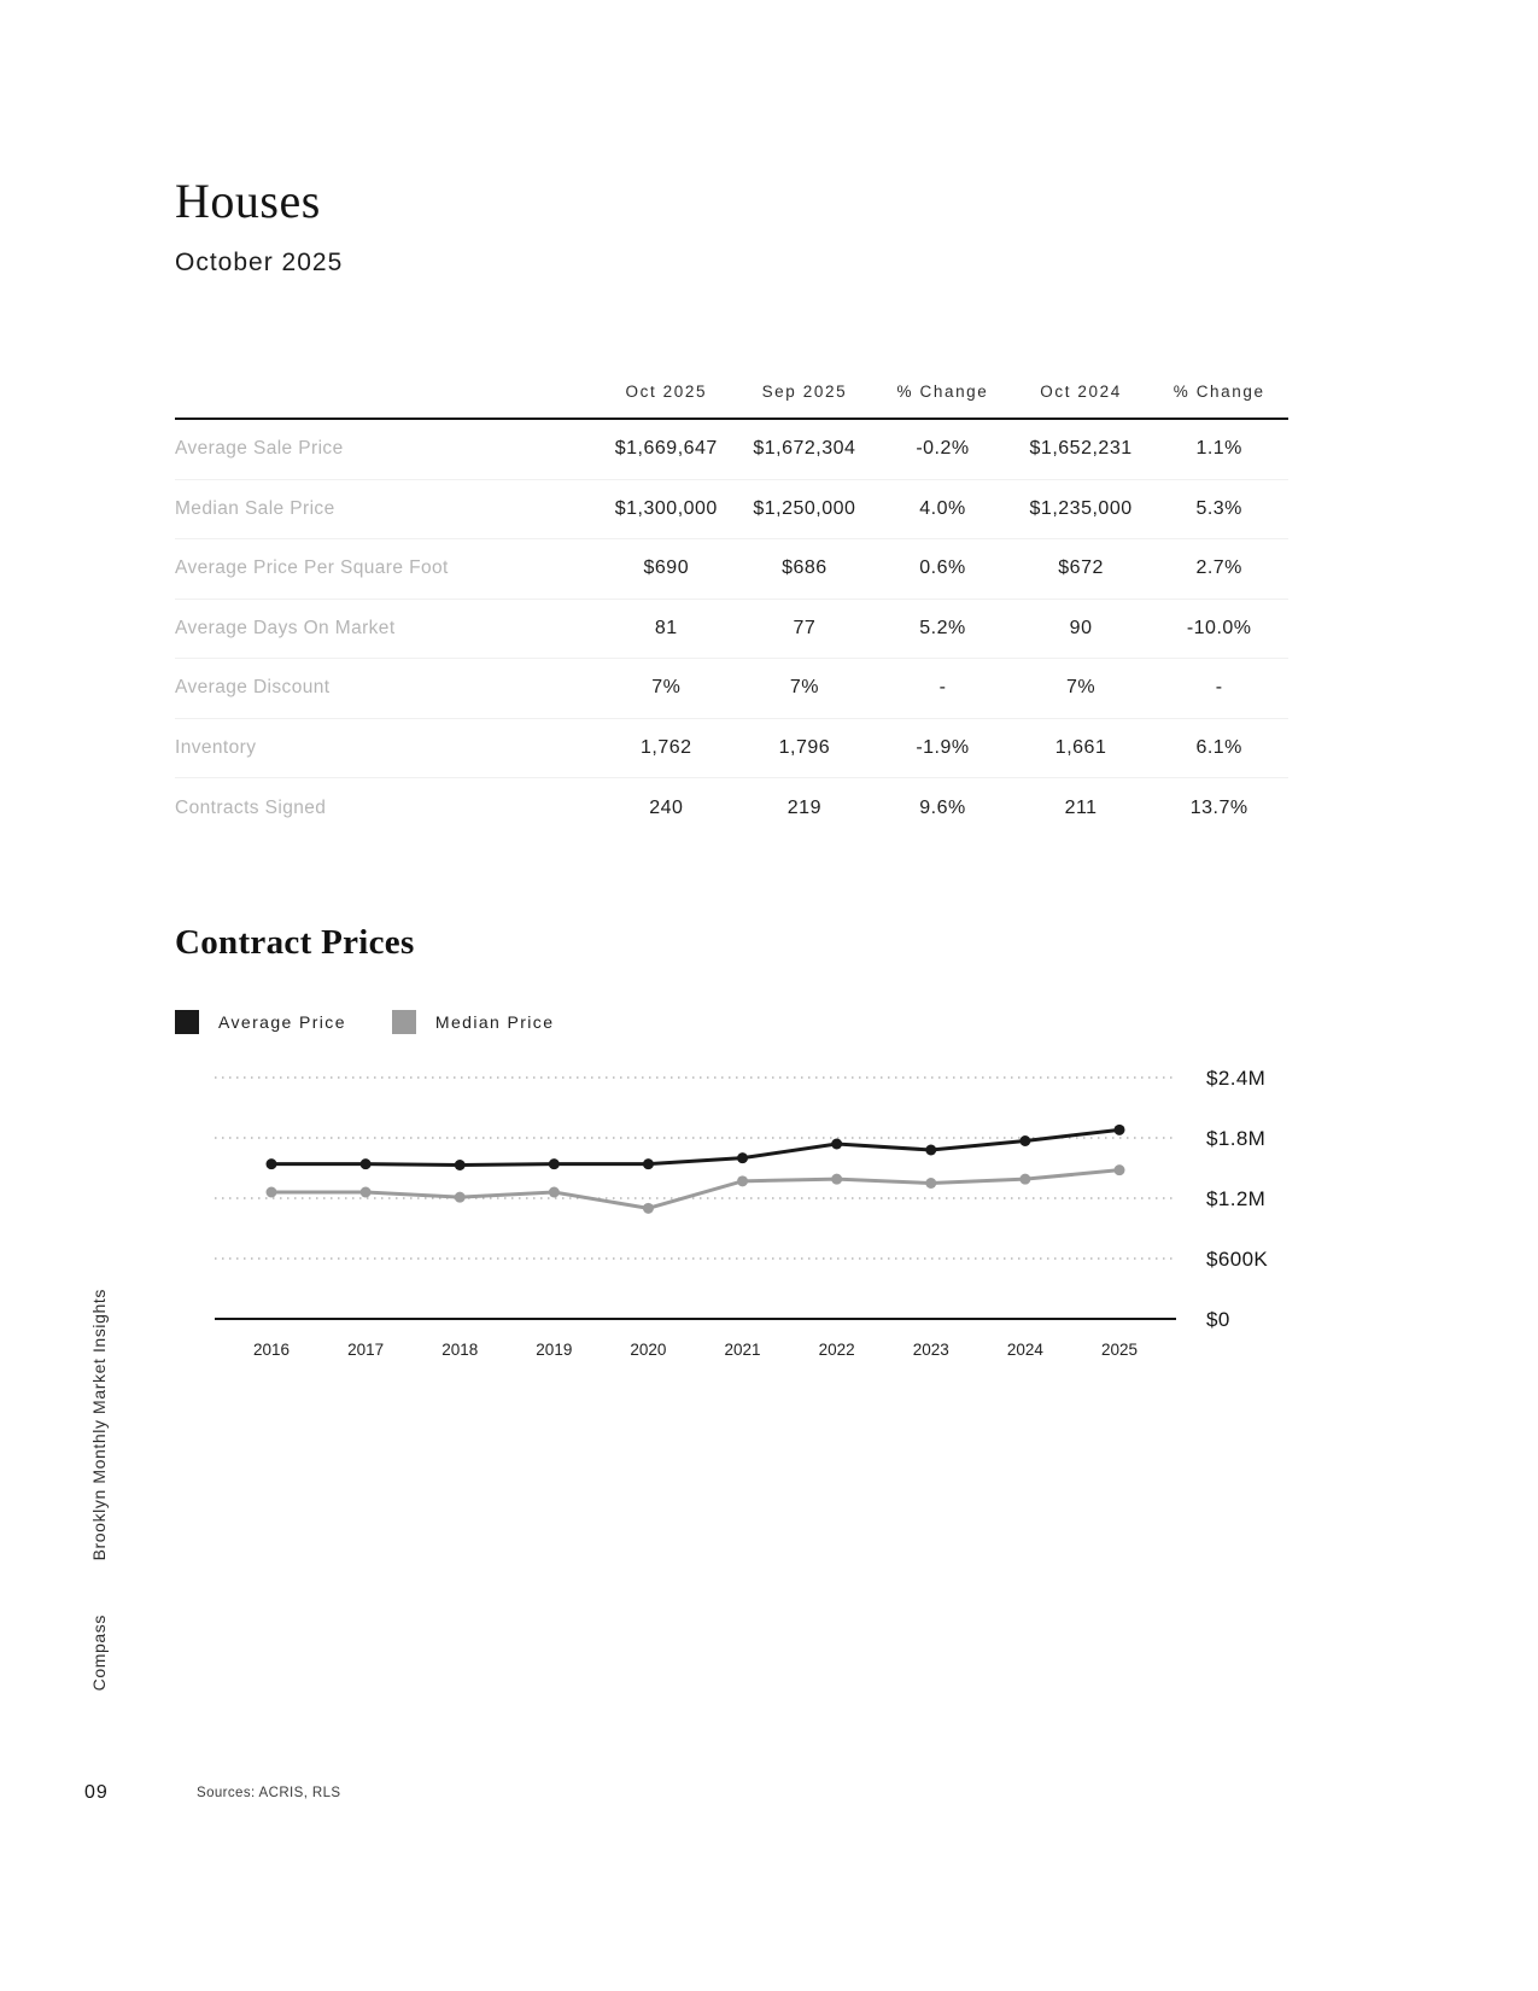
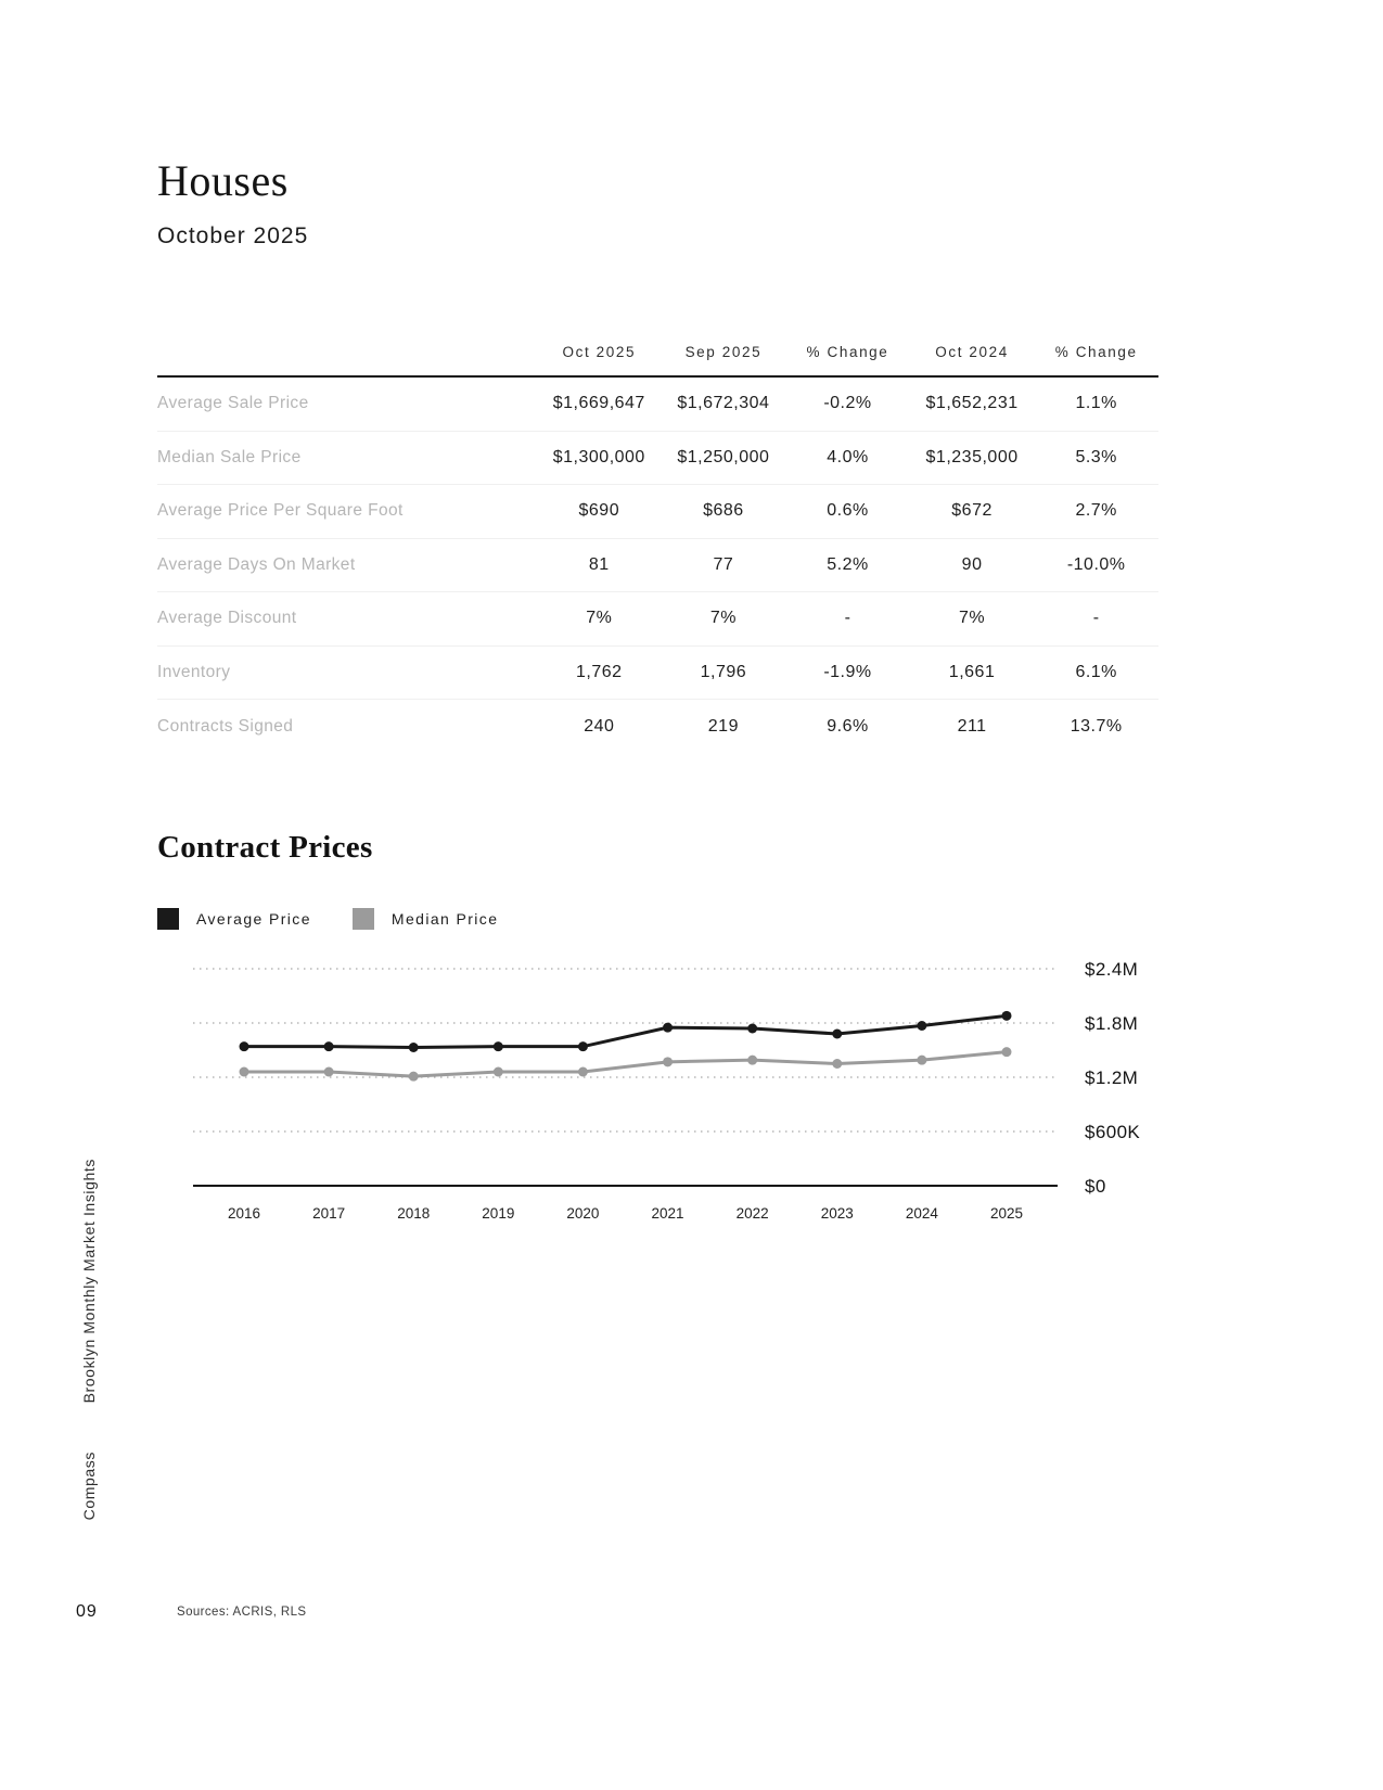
Median Price/2020: $1.1M -> $1.3M
Average Price/2021: $1.6M -> $1.8M
